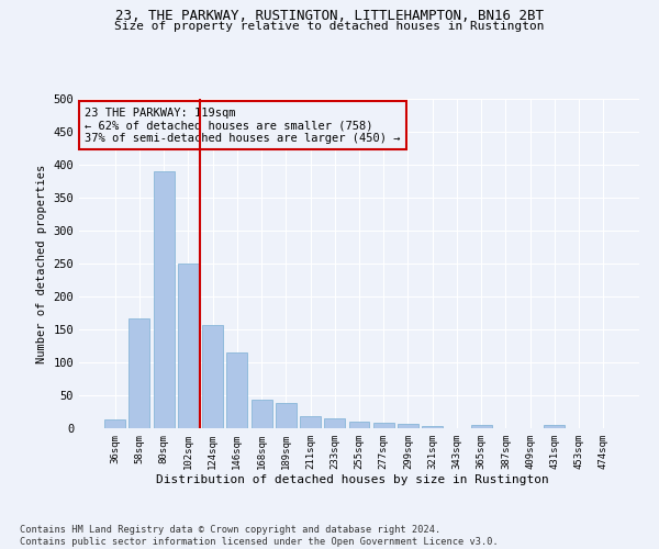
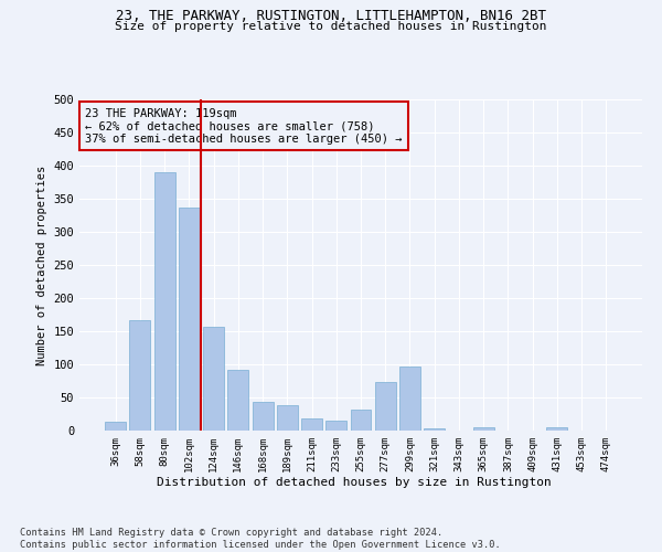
102sqm: 250 -> 336
146sqm: 115 -> 92
255sqm: 10 -> 32
277sqm: 8 -> 74
299sqm: 6 -> 96
